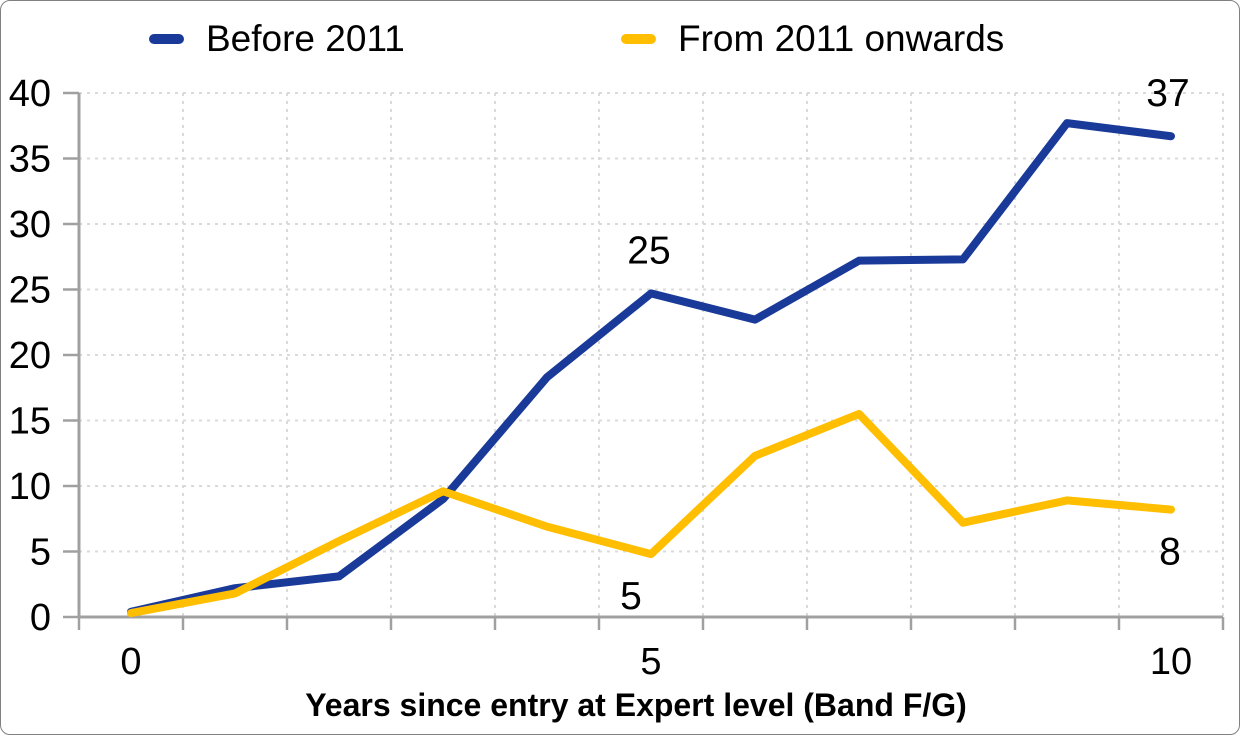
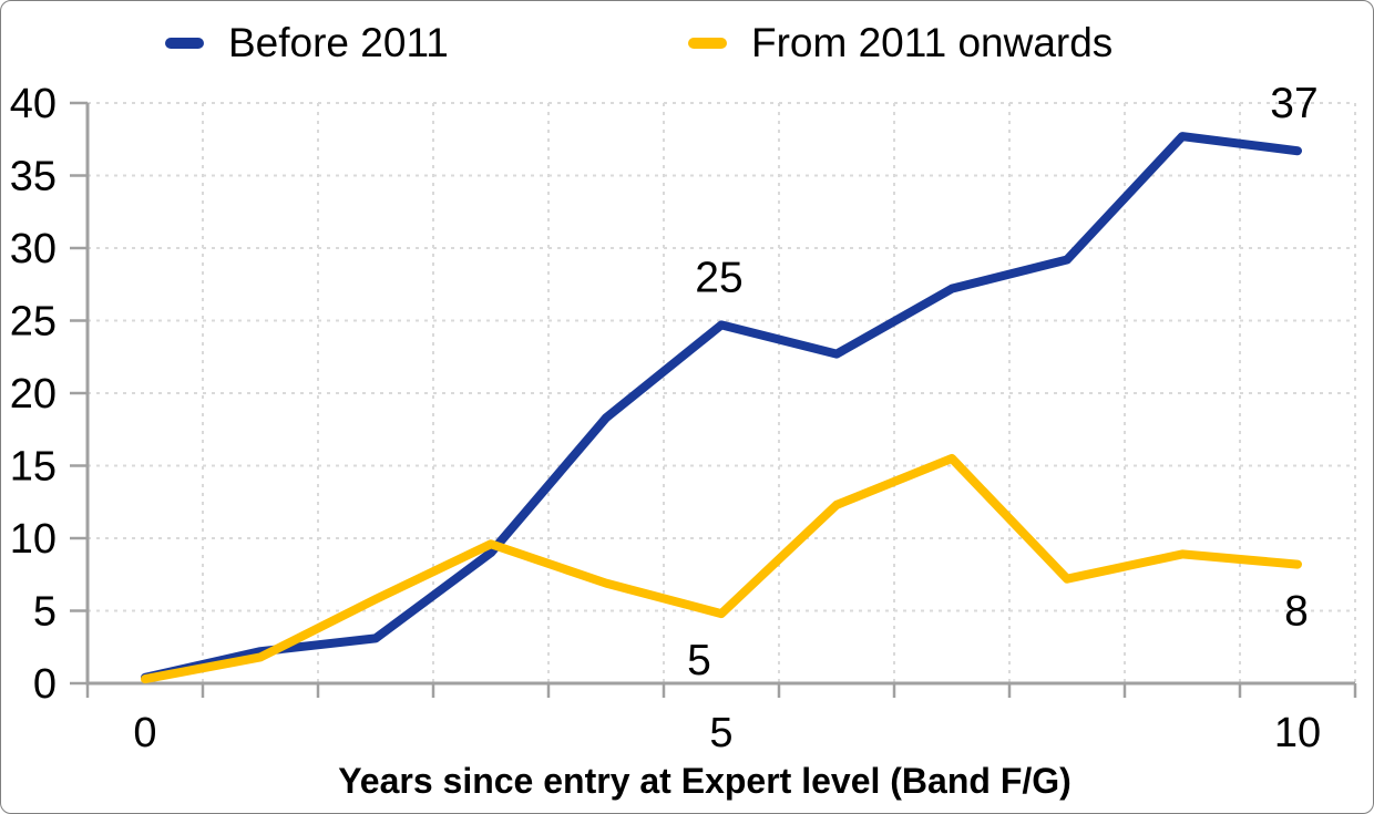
Before 2011/8: 27.3 -> 29.2
